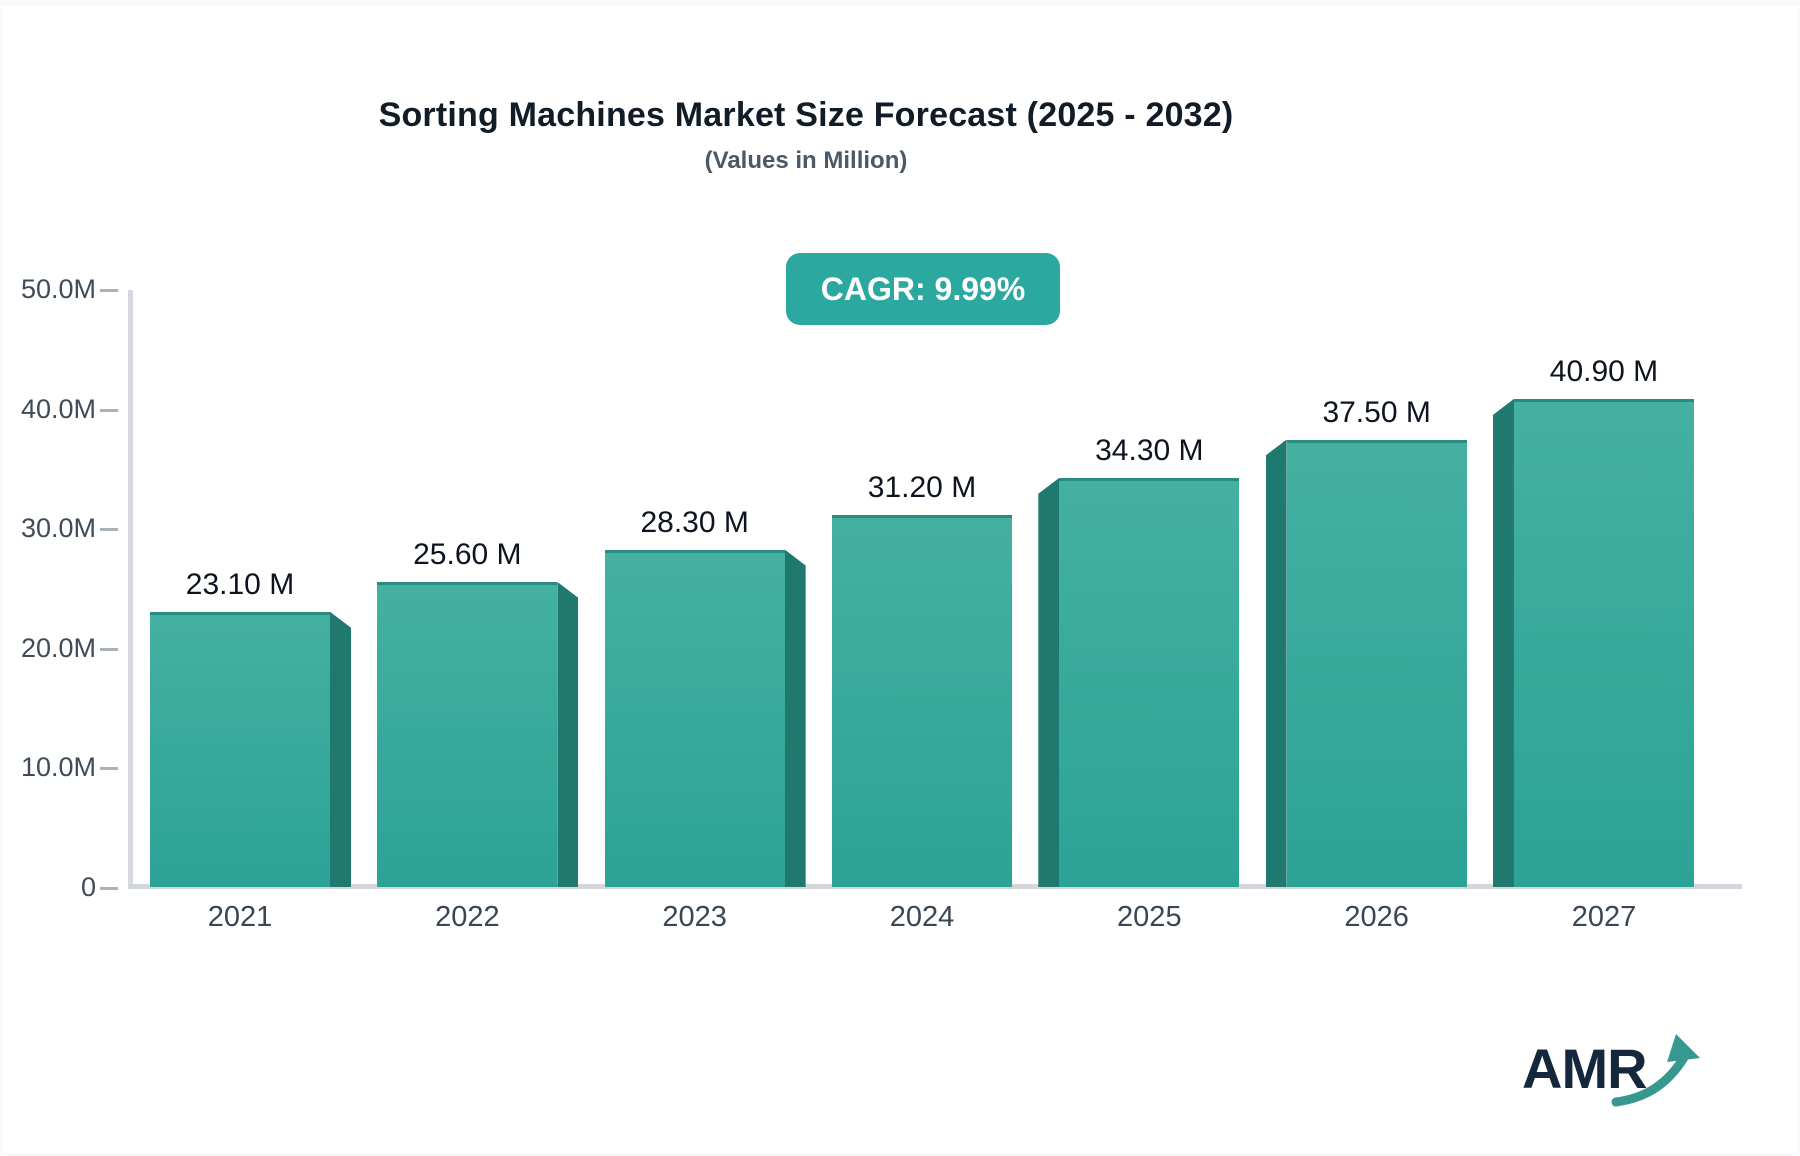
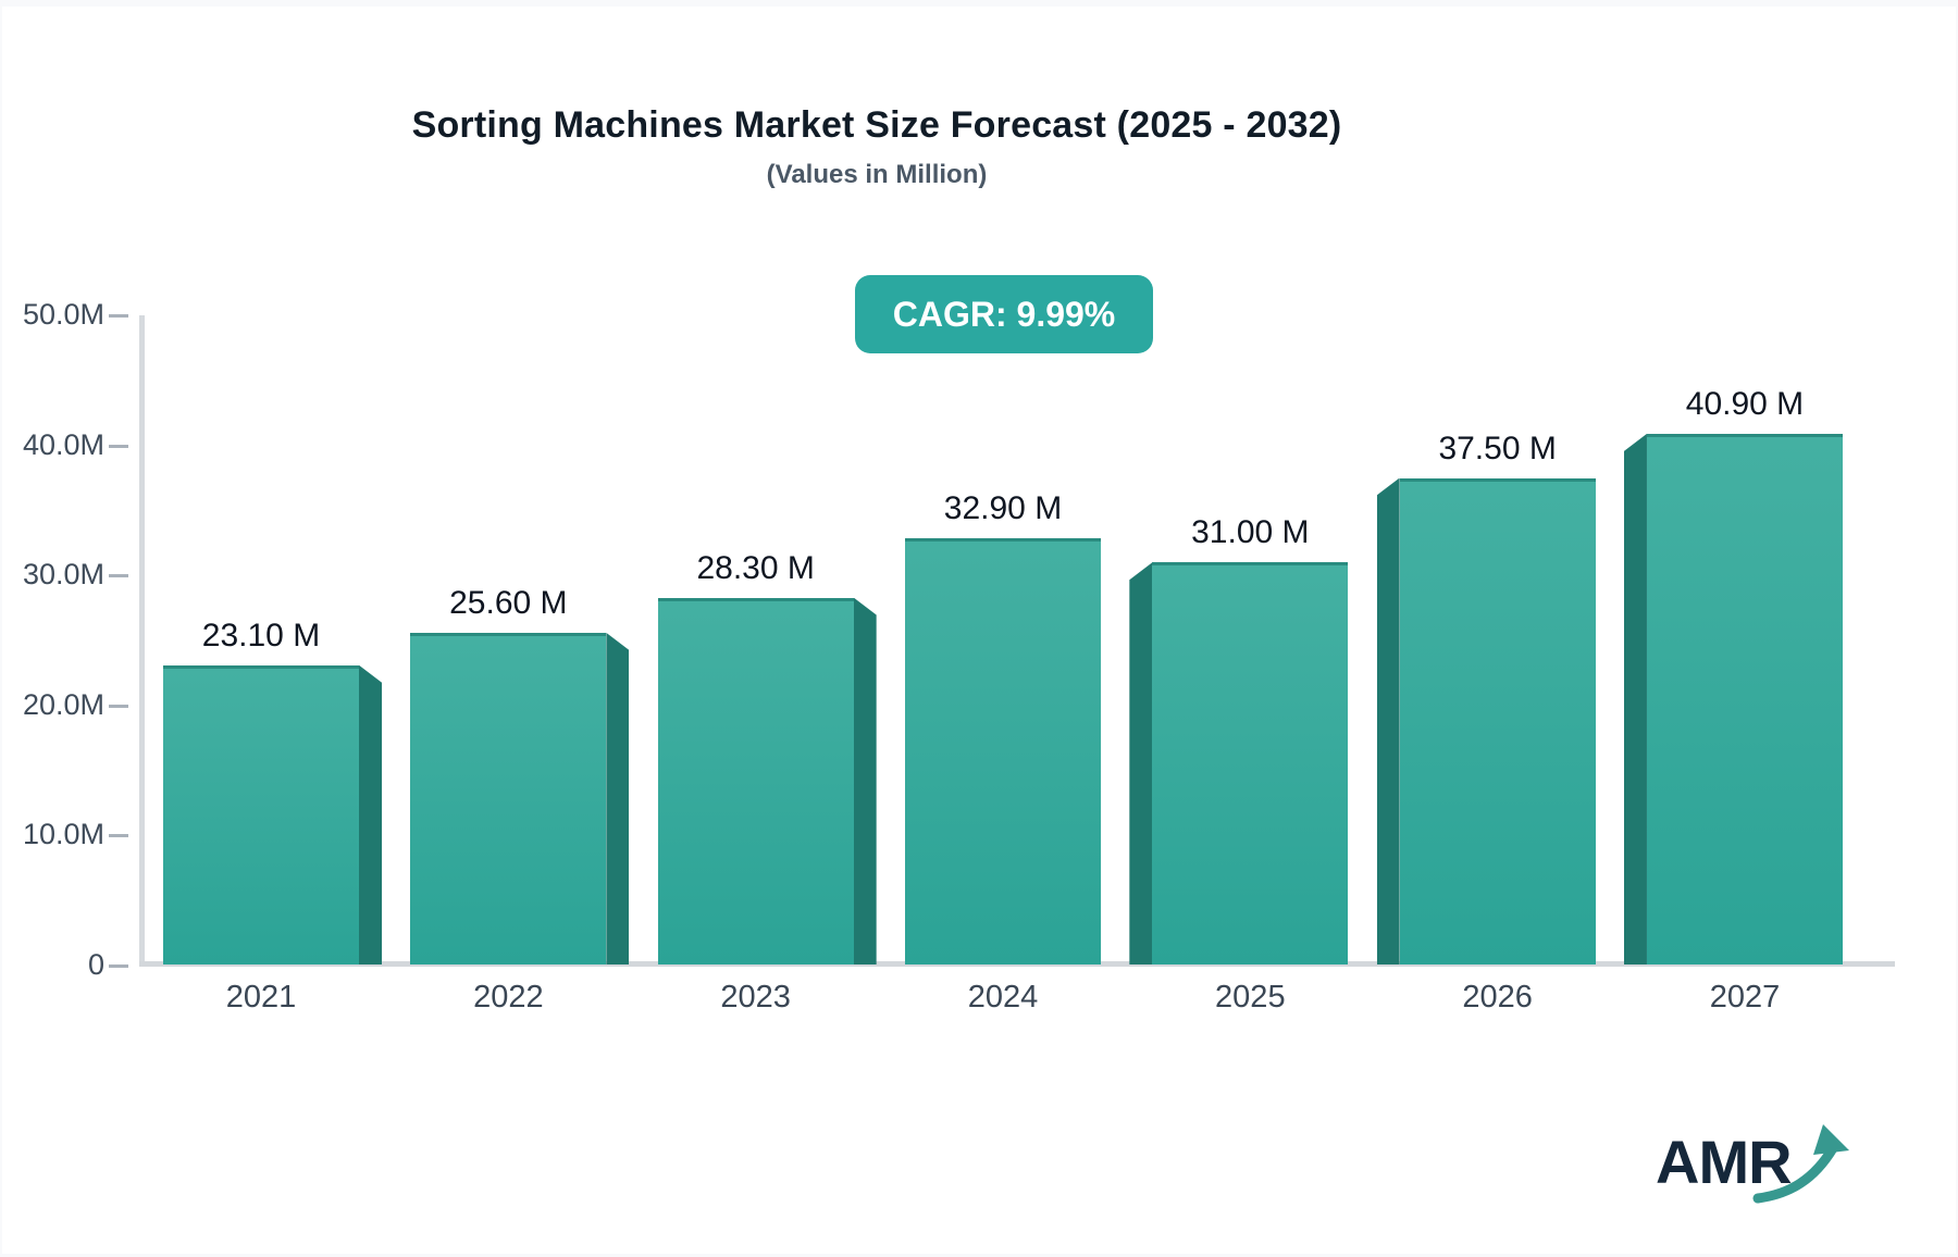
2024: 31.20 -> 32.90
2025: 34.30 -> 31.00
